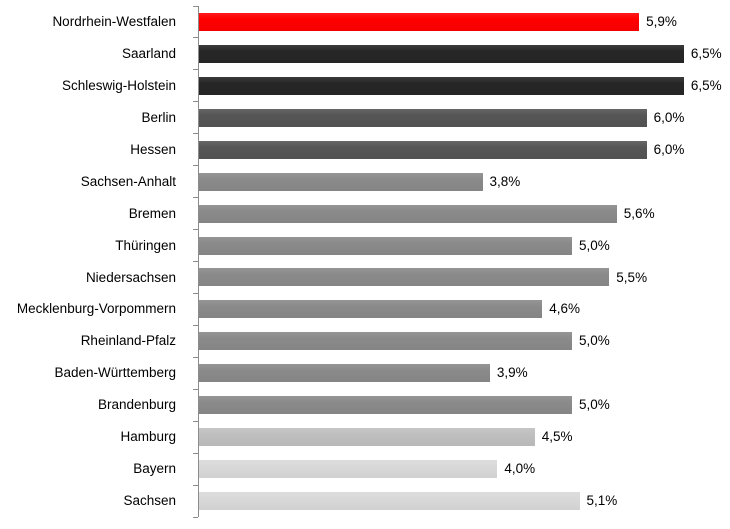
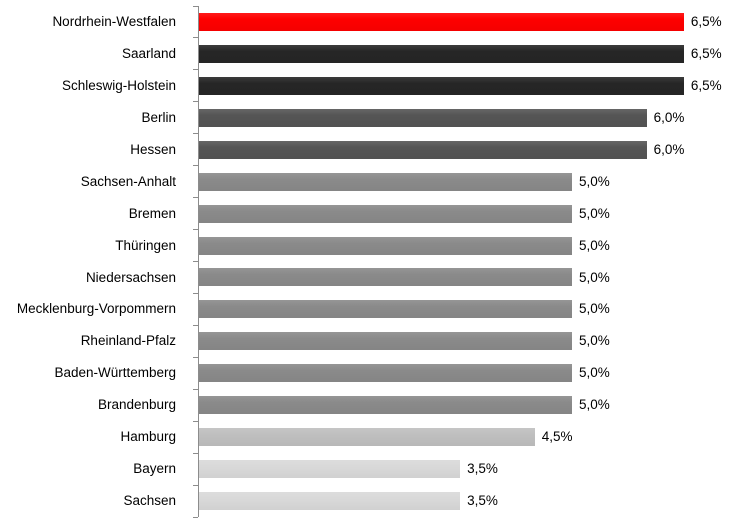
Nordrhein-Westfalen: 5,9% -> 6,5%
Sachsen-Anhalt: 3,8% -> 5,0%
Bremen: 5,6% -> 5,0%
Niedersachsen: 5,5% -> 5,0%
Mecklenburg-Vorpommern: 4,6% -> 5,0%
Baden-Württemberg: 3,9% -> 5,0%
Bayern: 4,0% -> 3,5%
Sachsen: 5,1% -> 3,5%
